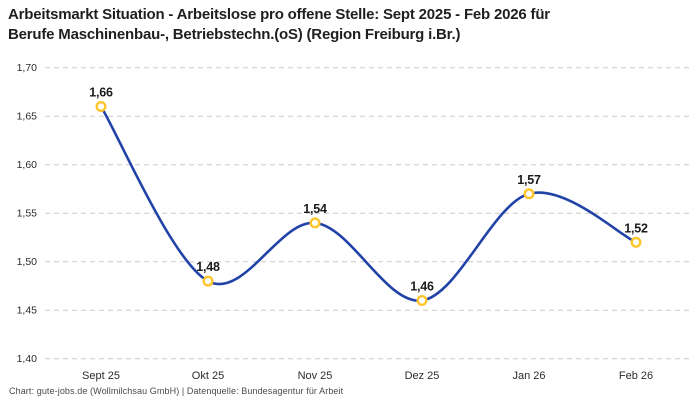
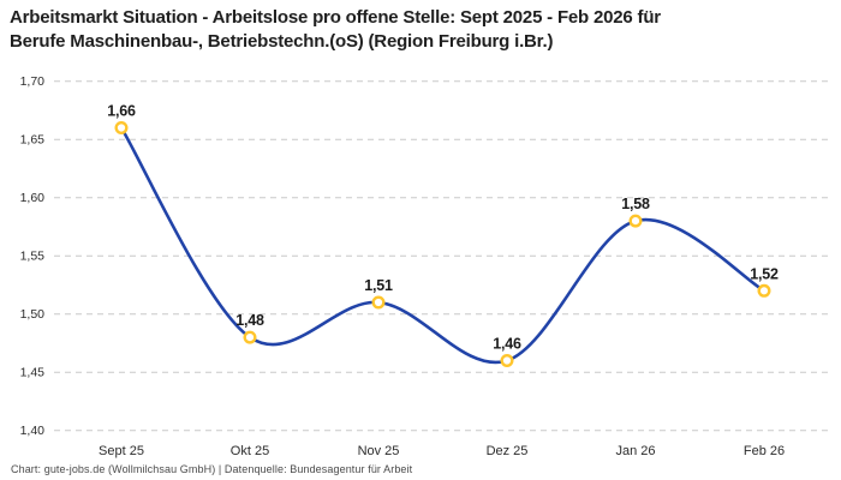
Nov 25: 1,54 -> 1,51
Jan 26: 1,57 -> 1,58
